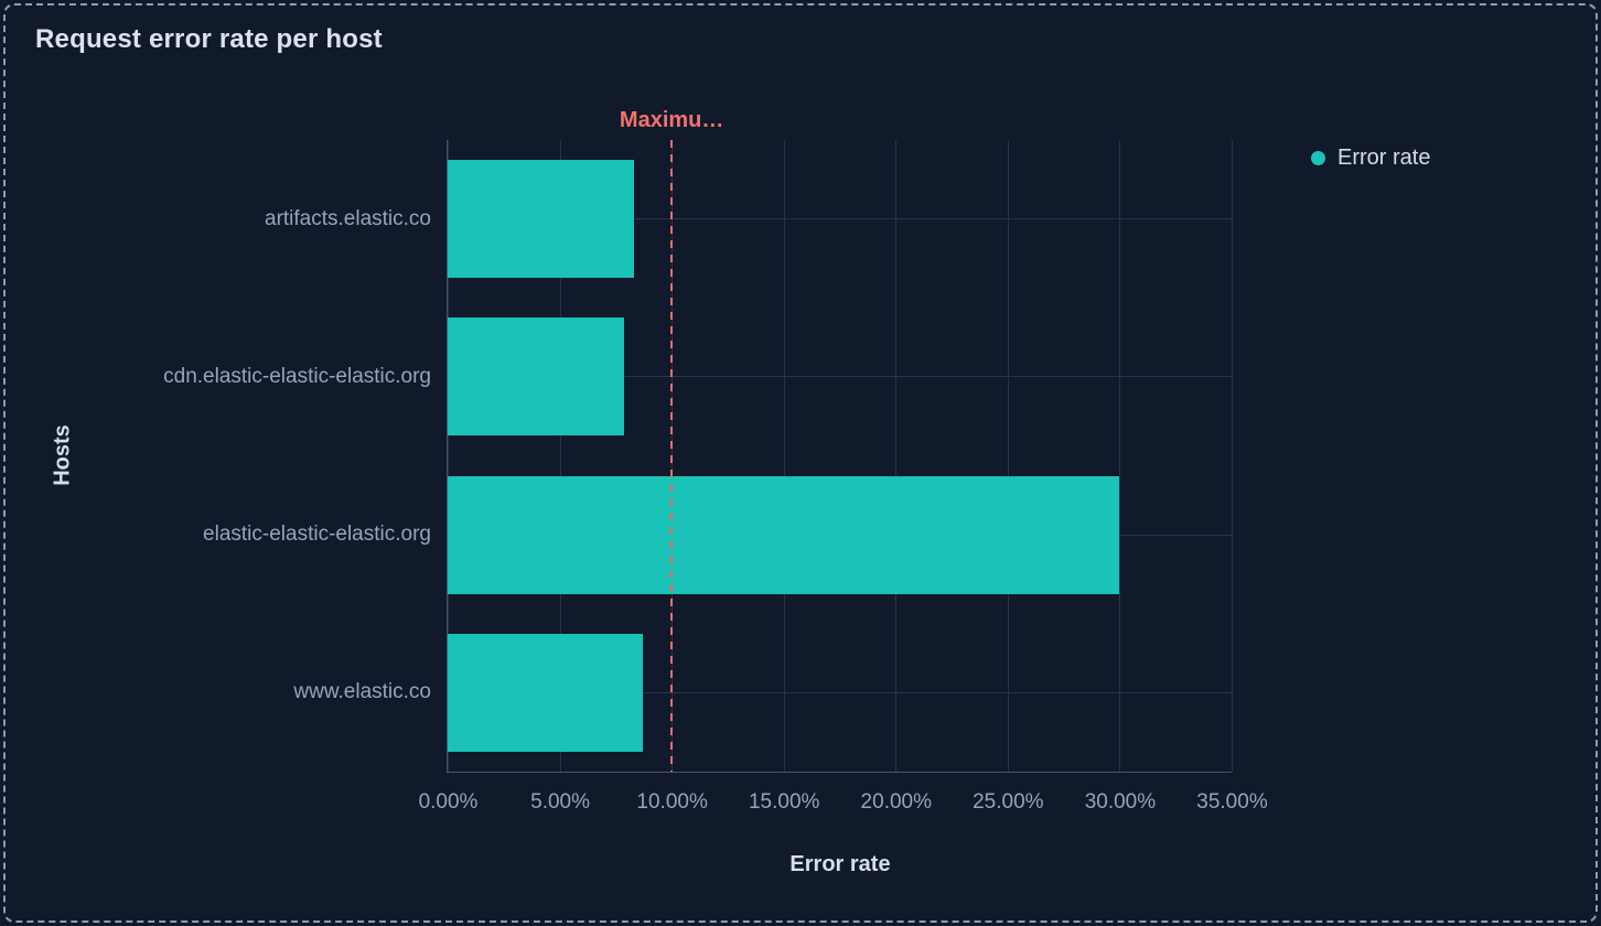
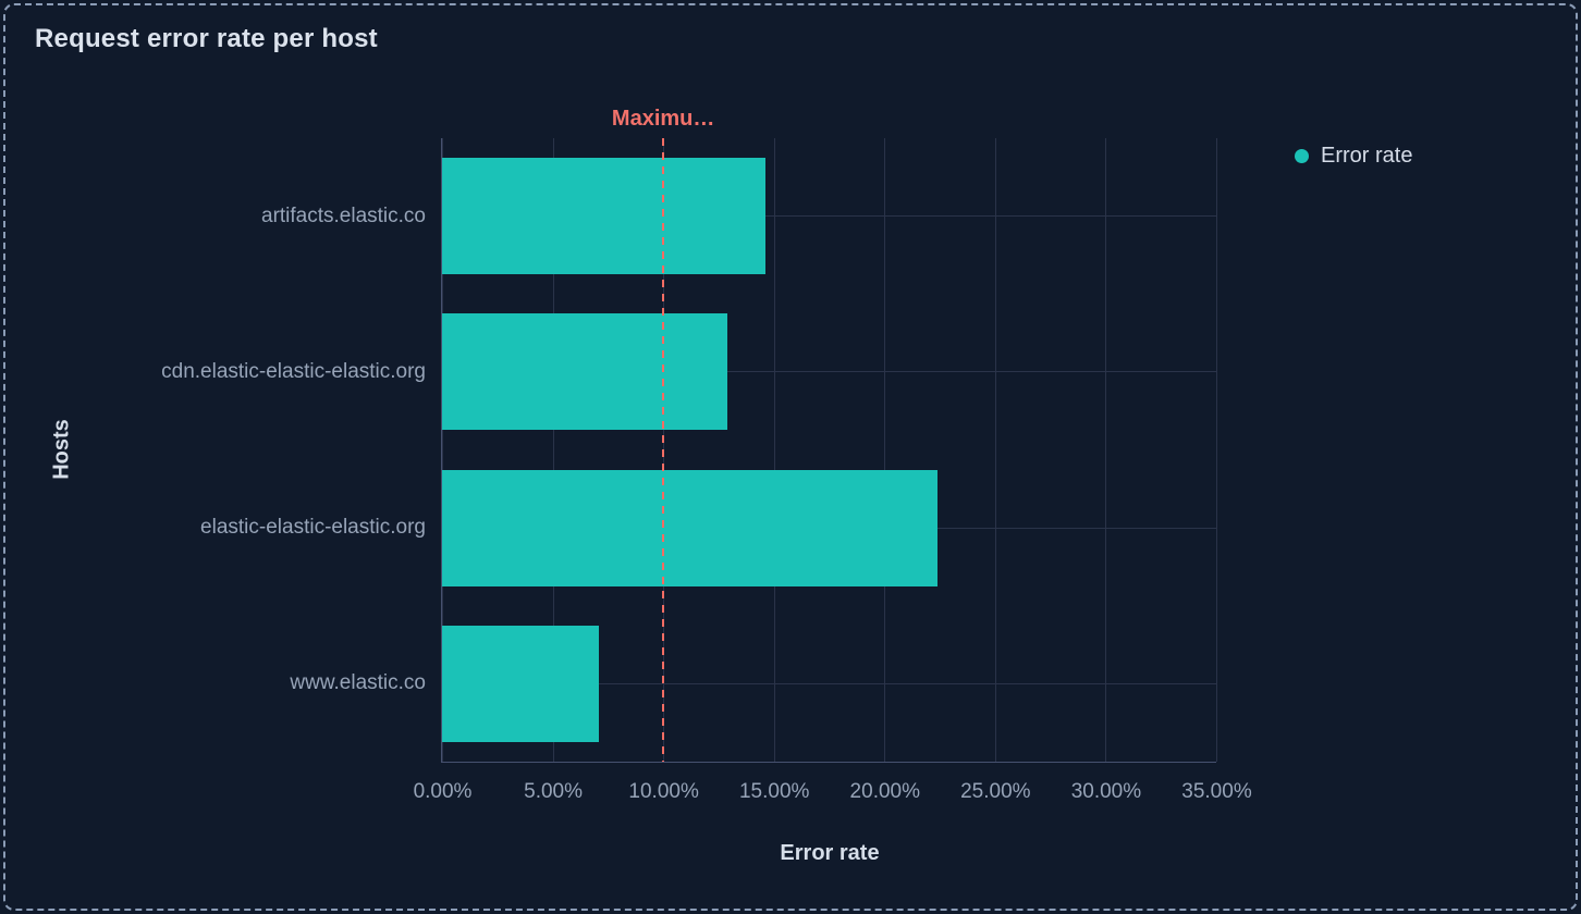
artifacts.elastic.co: 8.3% -> 14.6%
cdn.elastic-elastic-elastic.org: 7.9% -> 12.9%
elastic-elastic-elastic.org: 30.0% -> 22.4%
www.elastic.co: 8.7% -> 7.1%
